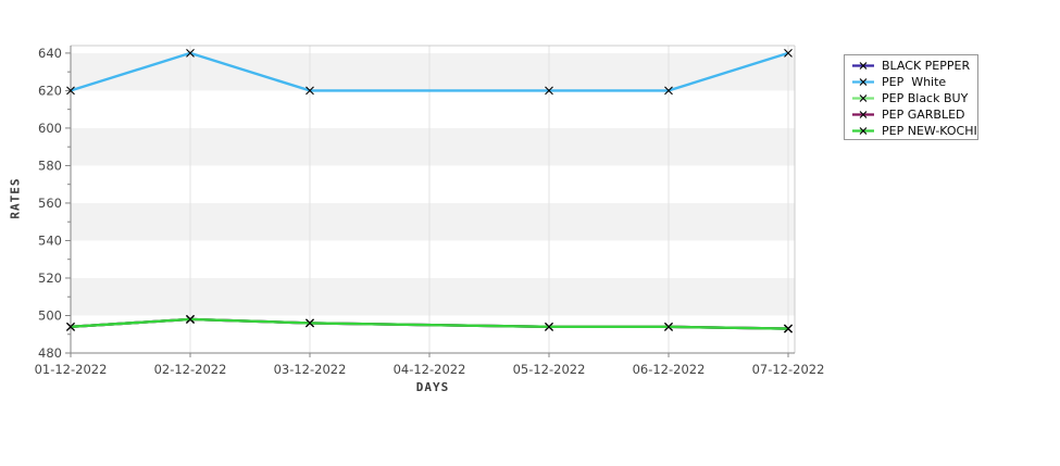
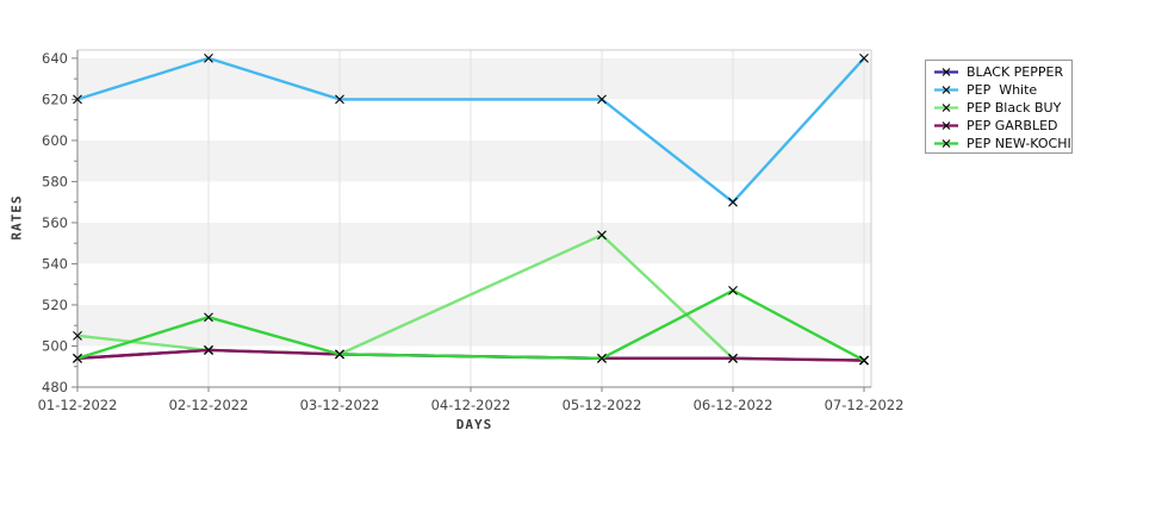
PEP Black BUY/01-12-2022: 494 -> 505
PEP NEW-KOCHI/02-12-2022: 498 -> 514
PEP Black BUY/05-12-2022: 494 -> 554
PEP White/06-12-2022: 620 -> 570
PEP NEW-KOCHI/06-12-2022: 494 -> 527
